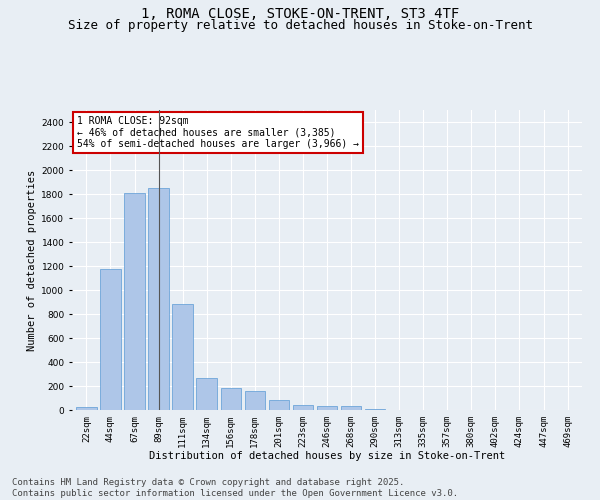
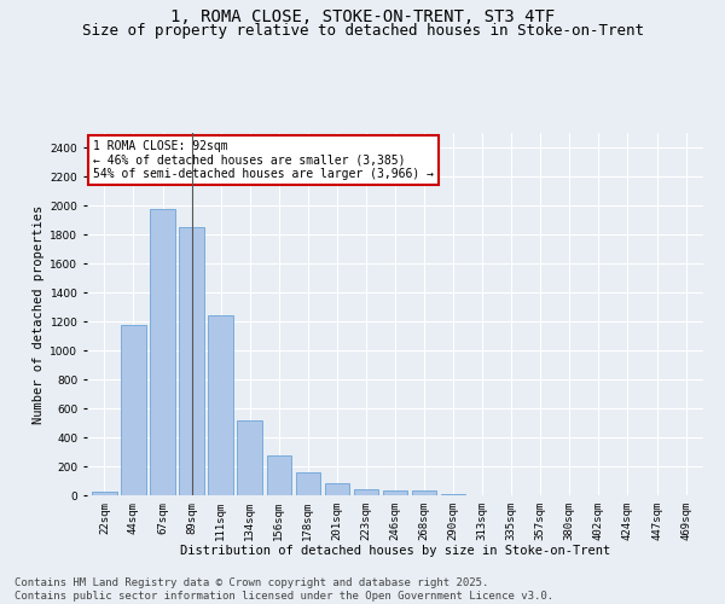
67sqm: 1810 -> 1980
111sqm: 880 -> 1240
134sqm: 270 -> 520
156sqm: 180 -> 280
